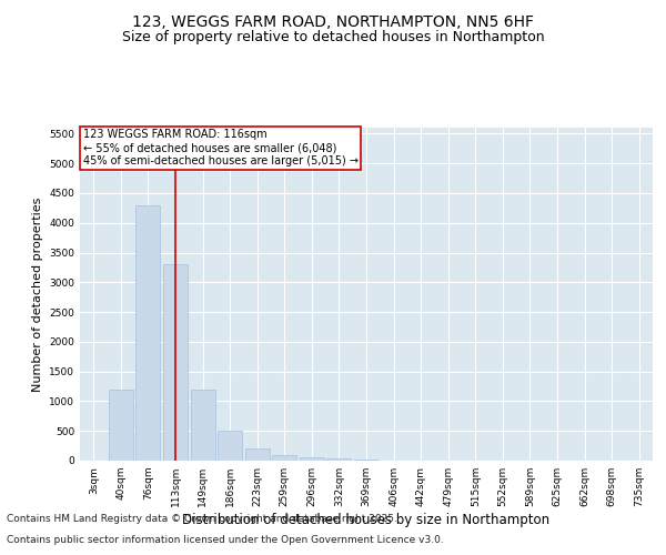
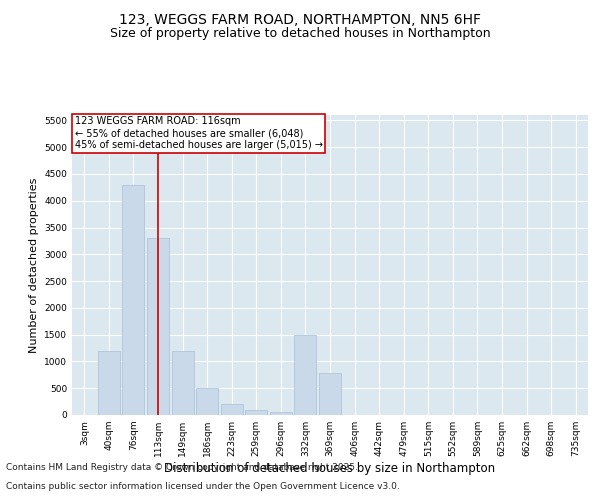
332sqm: 30 -> 1500
369sqm: 10 -> 780
